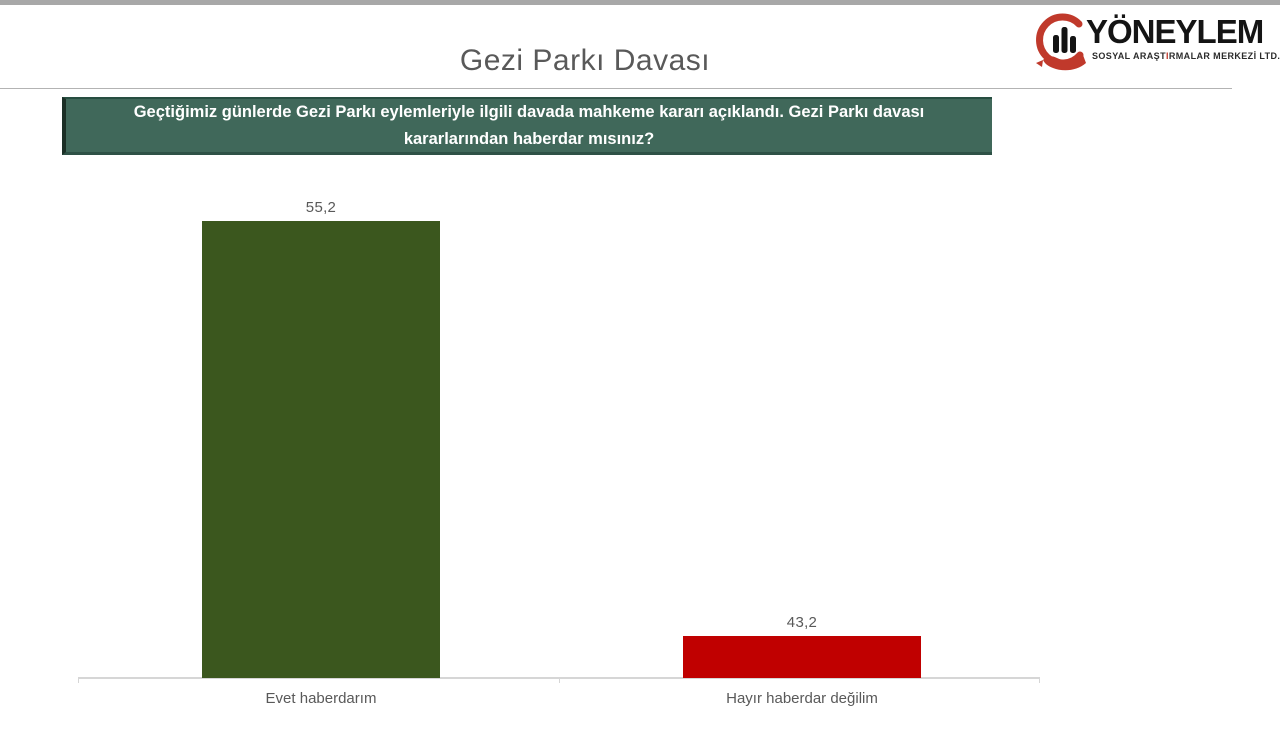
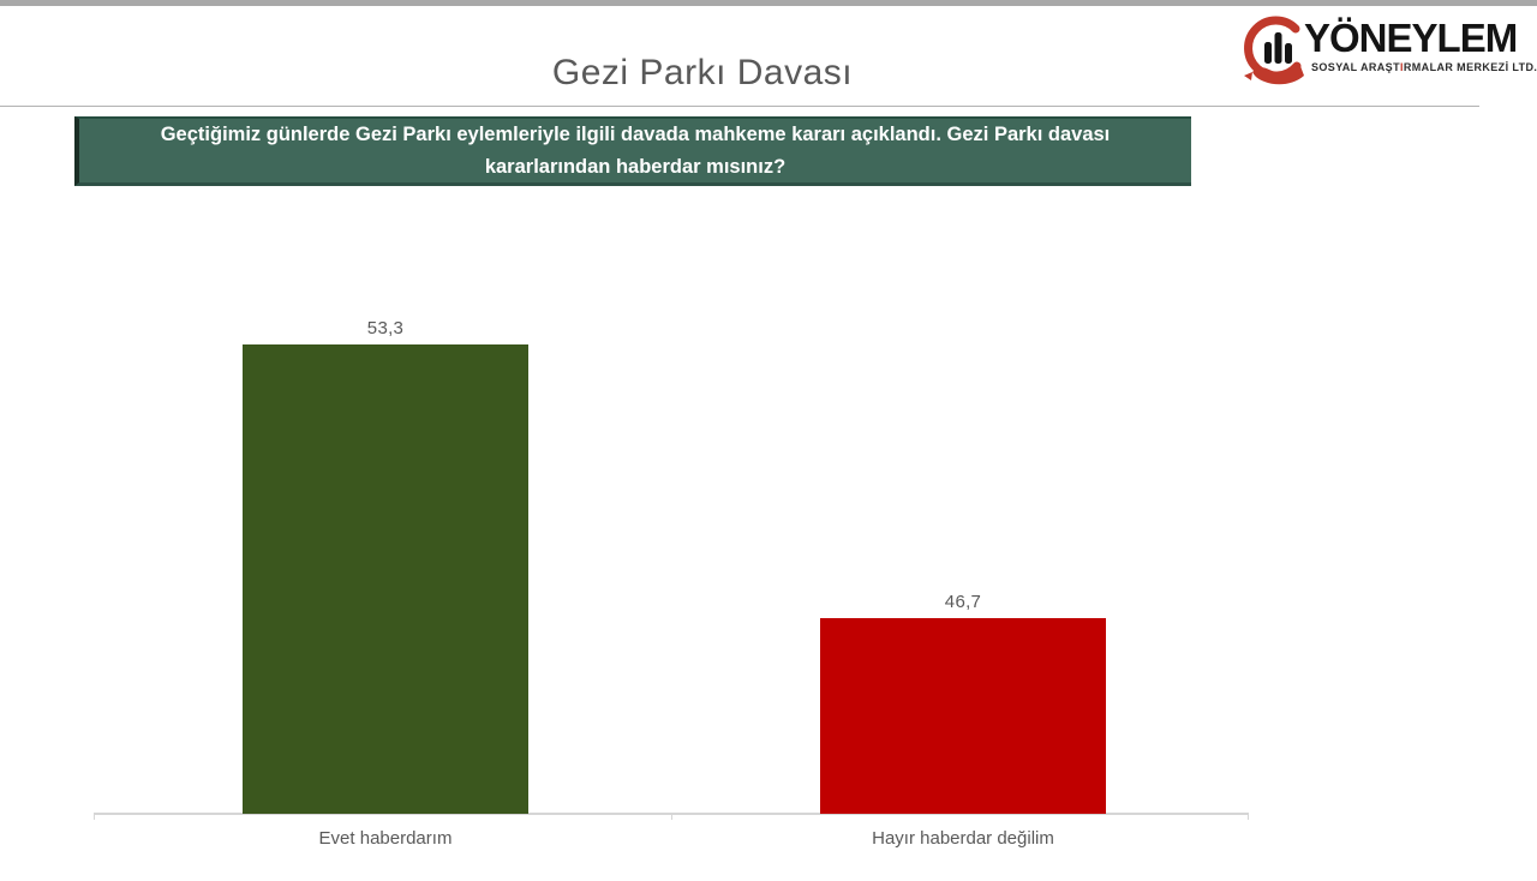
Evet haberdarım: 55,2 -> 53,3
Hayır haberdar değilim: 43,2 -> 46,7
